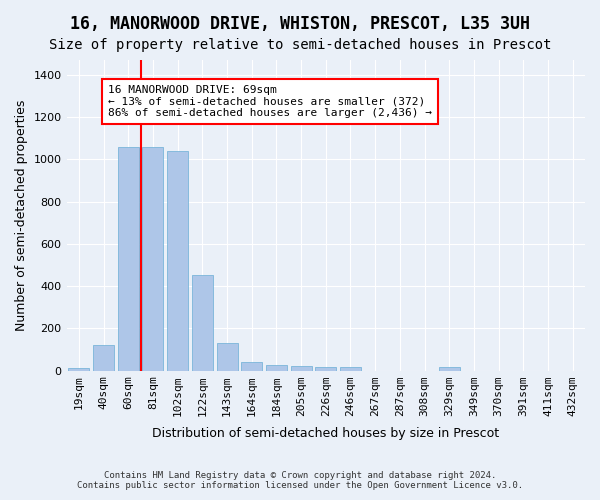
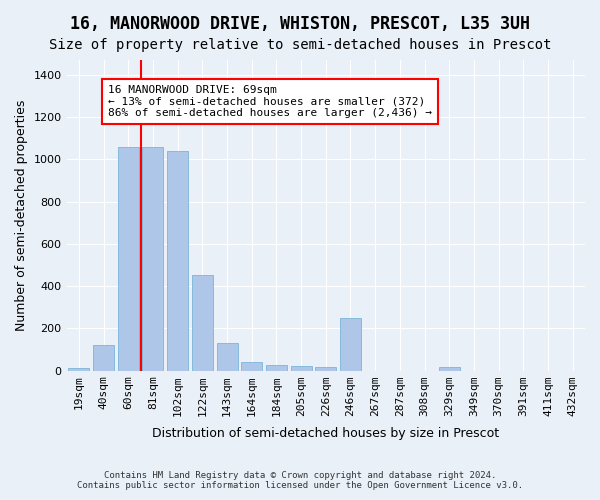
246sqm: 15 -> 250
